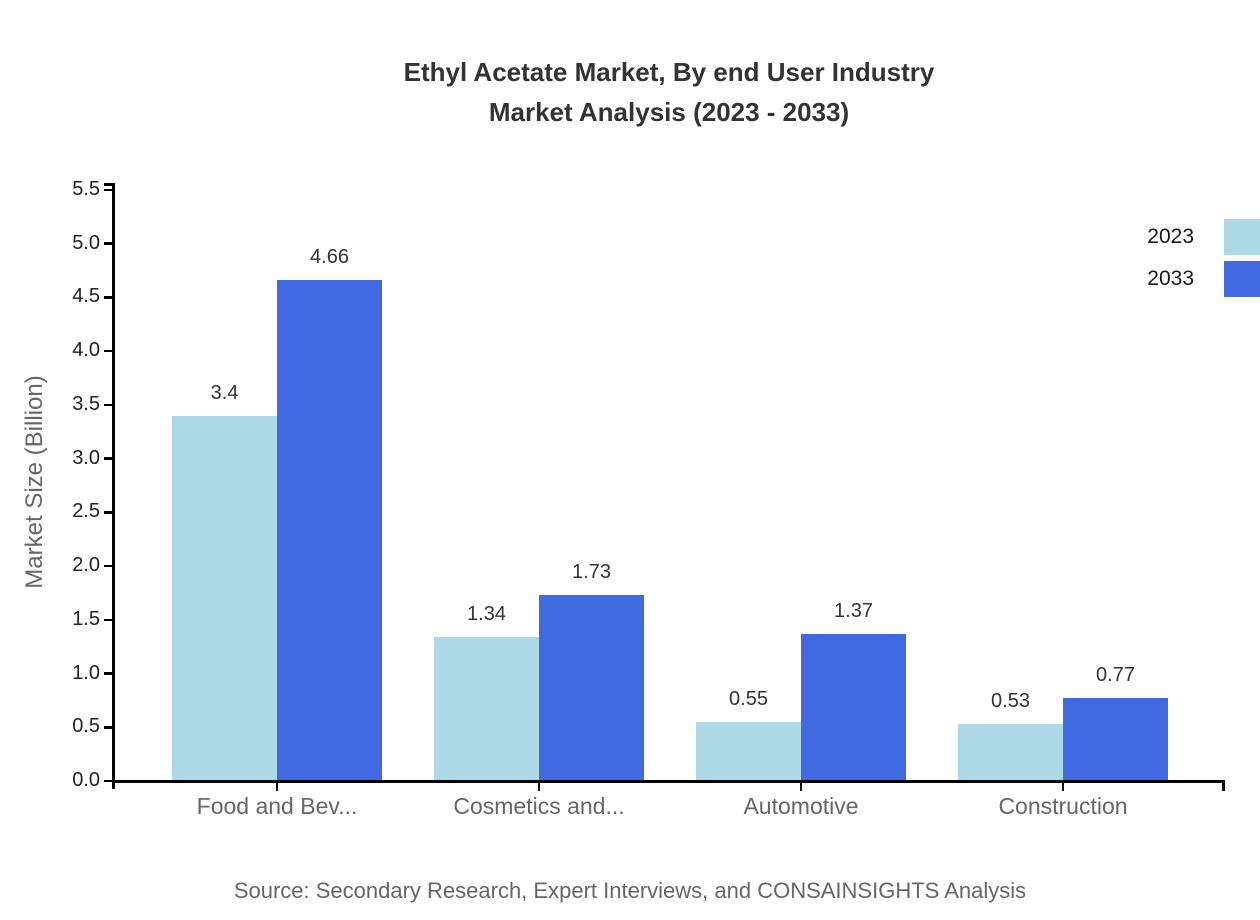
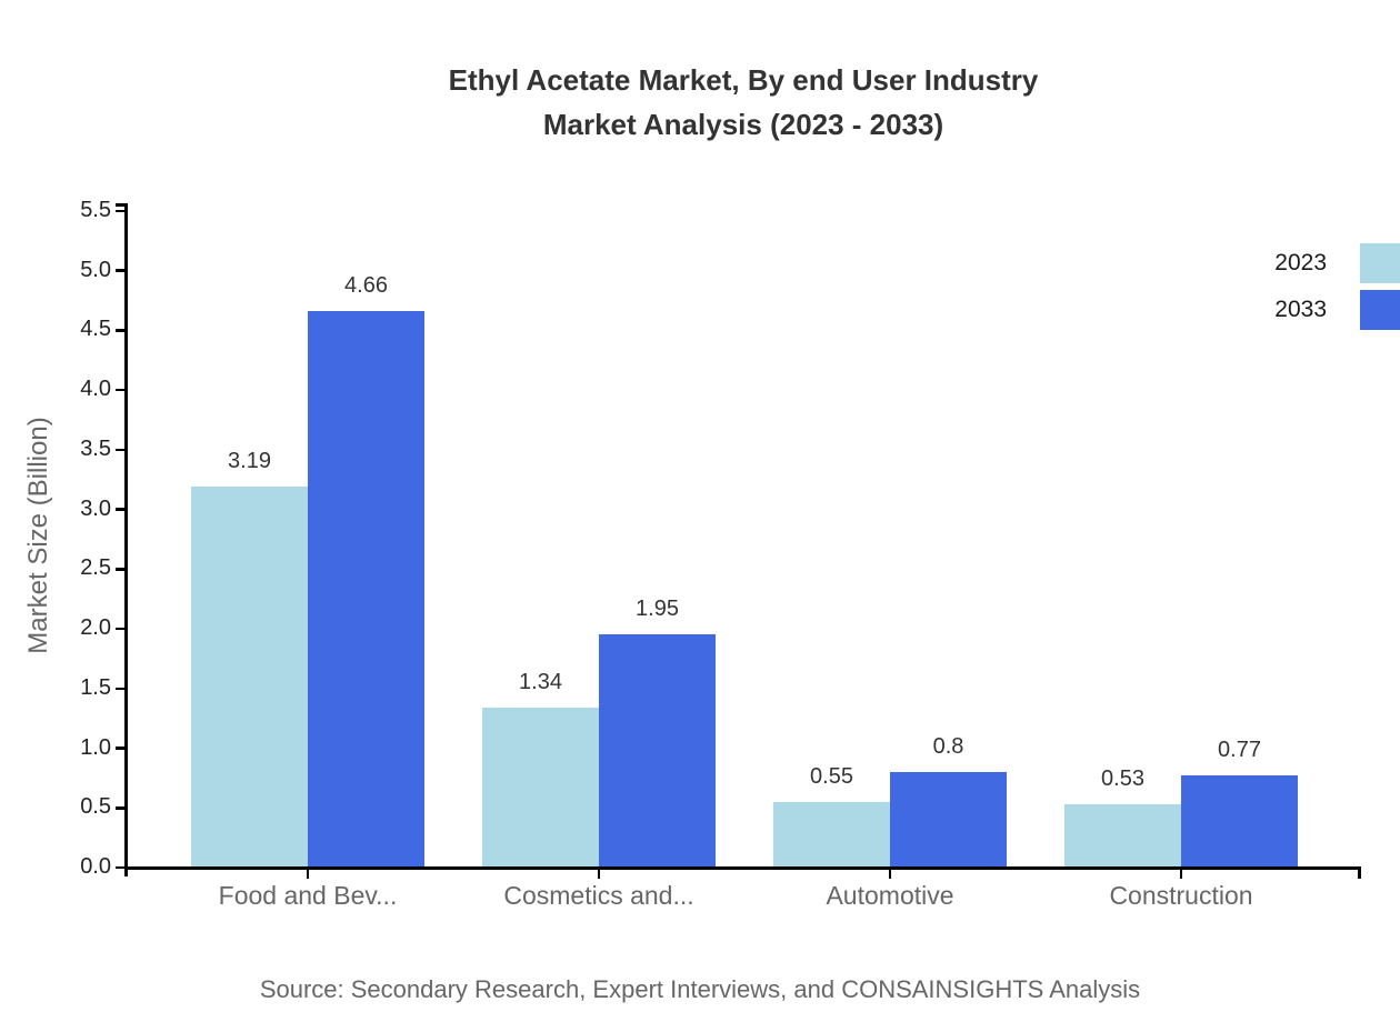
2023/Food and Bev...: 3.4 -> 3.19
2033/Cosmetics and...: 1.73 -> 1.95
2033/Automotive: 1.37 -> 0.8
